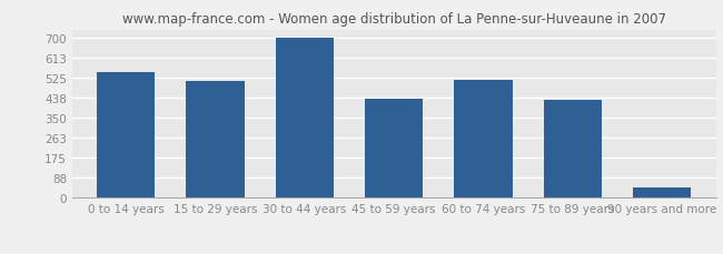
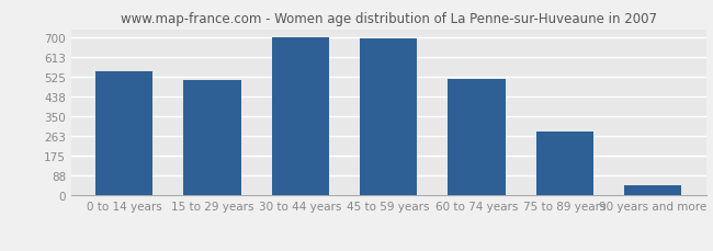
45 to 59 years: 435 -> 695
75 to 89 years: 430 -> 285
